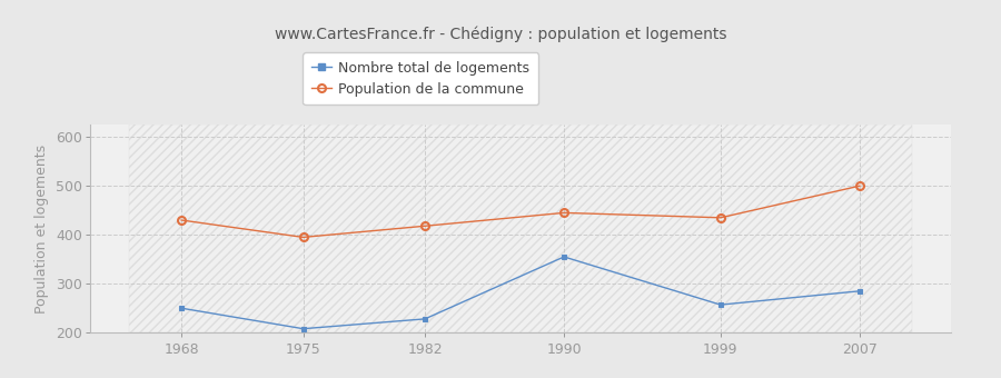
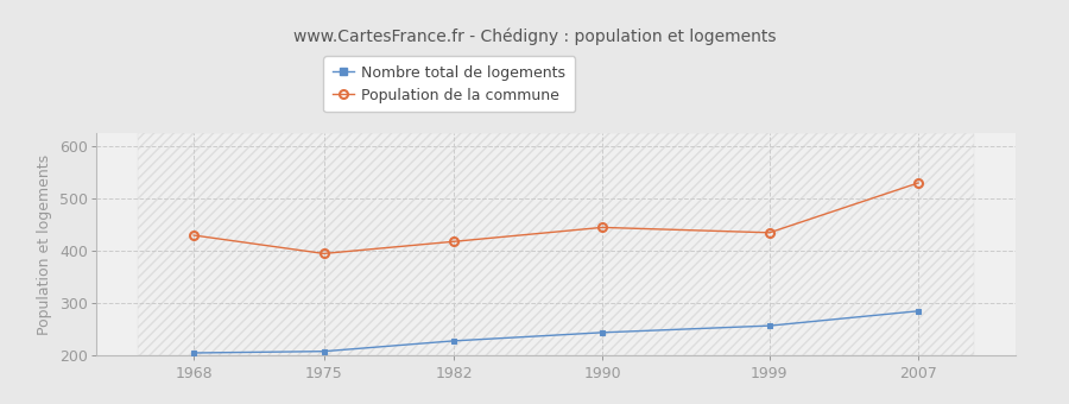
Nombre total de logements/1968: 250 -> 205
Nombre total de logements/1990: 355 -> 244
Population de la commune/2007: 500 -> 530
